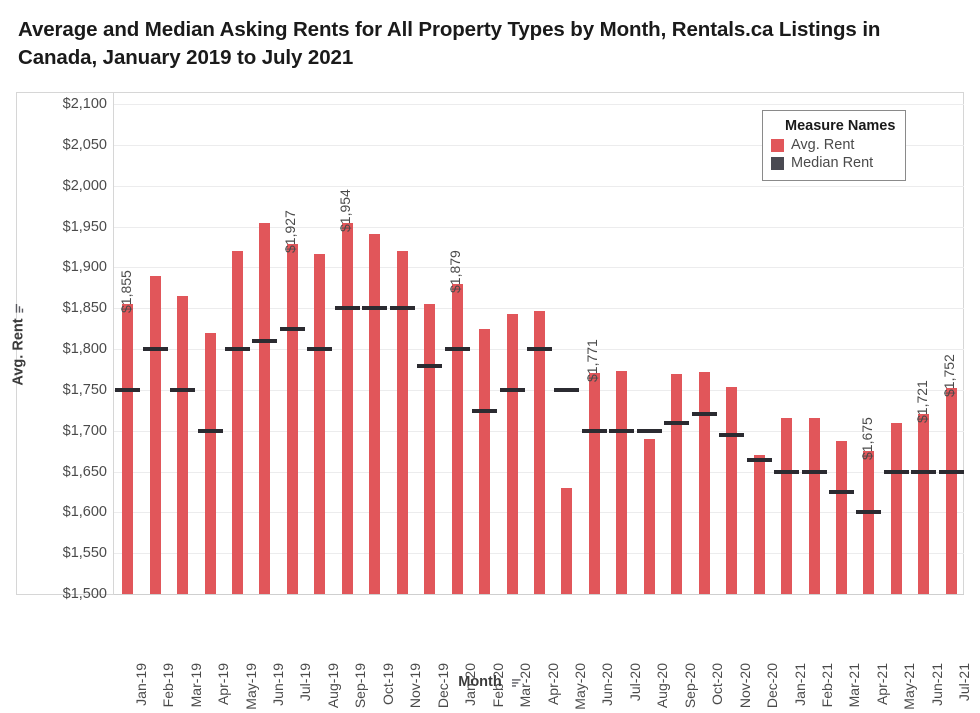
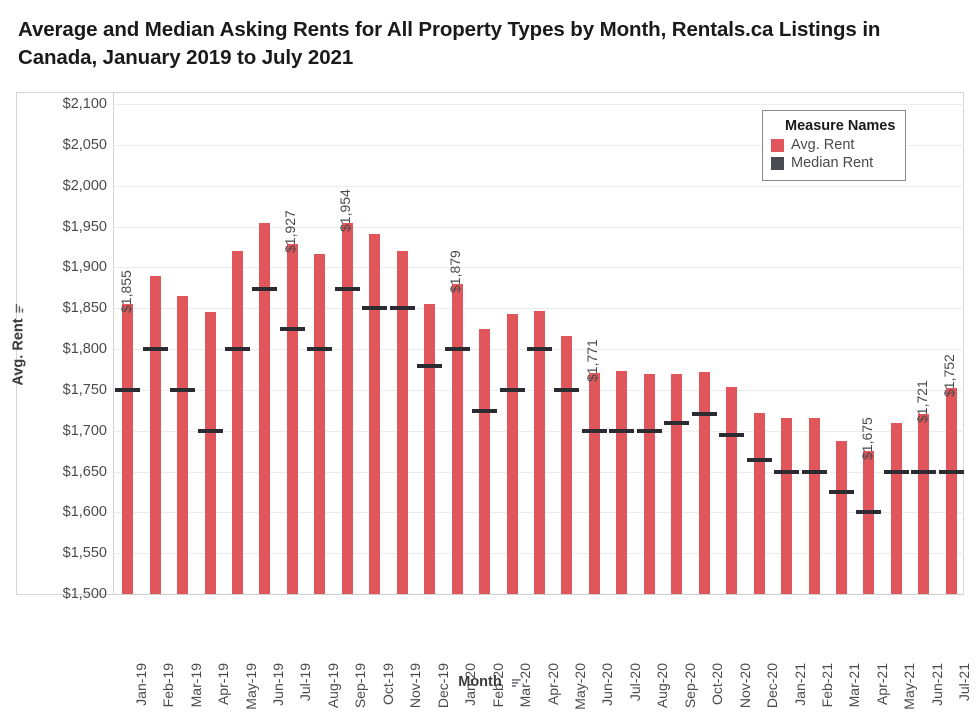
Avg. Rent/Apr-19: $1820 -> $1840
Median Rent/Jun-19: $1810 -> $1870
Median Rent/Sep-19: $1850 -> $1870
Avg. Rent/May-20: $1630 -> $1820
Avg. Rent/Aug-20: $1690 -> $1770
Avg. Rent/Dec-20: $1670 -> $1720
